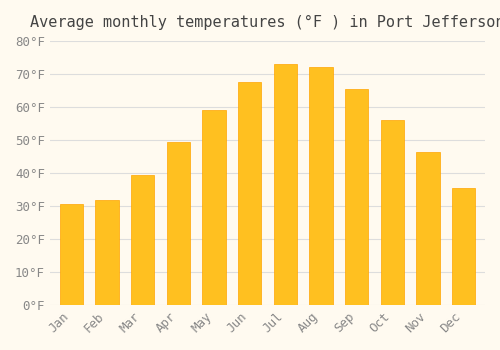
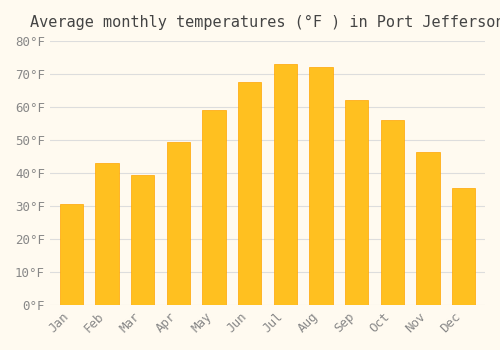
Feb: 31.7°F -> 43.0°F
Sep: 65.5°F -> 62.0°F
